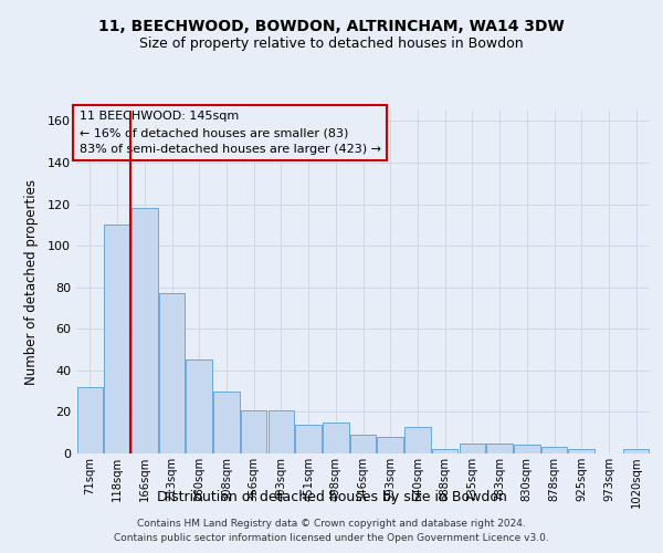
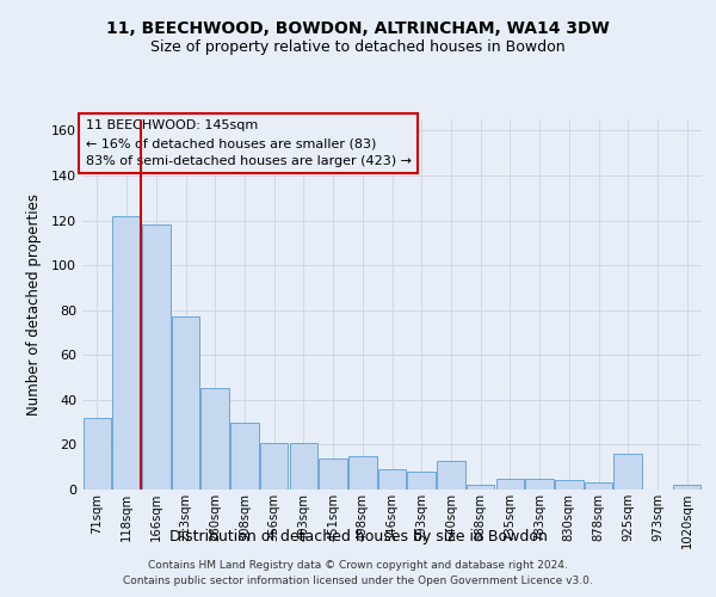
118sqm: 110 -> 122
925sqm: 2 -> 16
